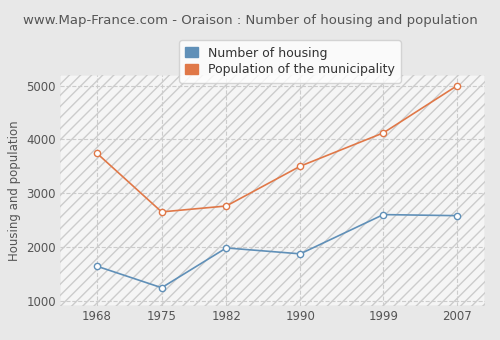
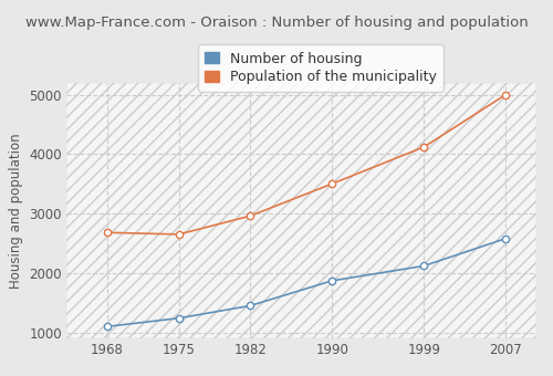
Number of housing/1968: 1640 -> 1100
Population of the municipality/1968: 3740 -> 2680
Number of housing/1982: 1980 -> 1450
Population of the municipality/1982: 2760 -> 2960
Number of housing/1999: 2600 -> 2120
